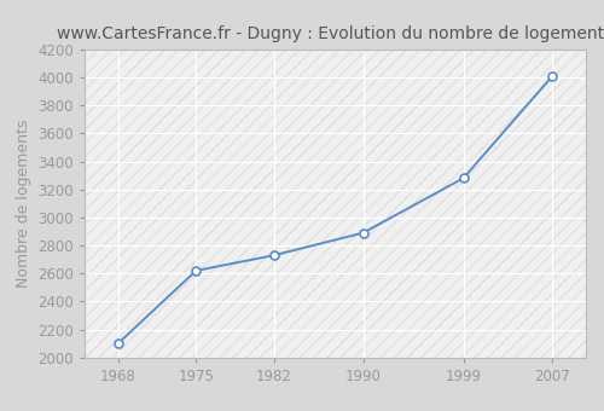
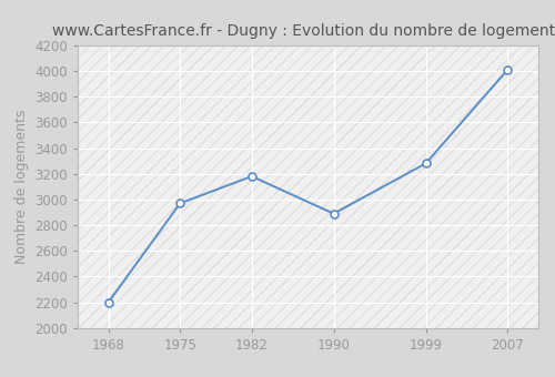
1968: 2100 -> 2200
1975: 2620 -> 2970
1982: 2730 -> 3180
